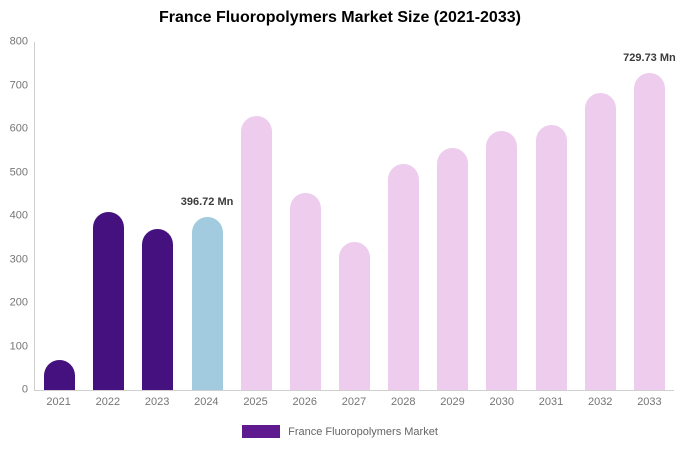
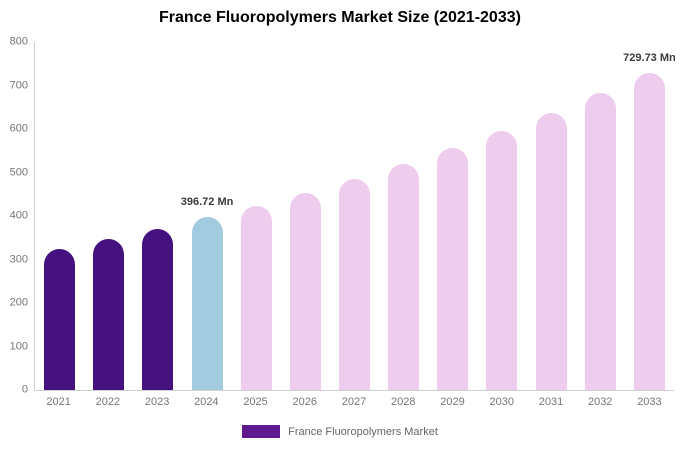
2021: 70 -> 320
2022: 410 -> 350
2025: 630 -> 420
2027: 340 -> 490
2031: 610 -> 640
